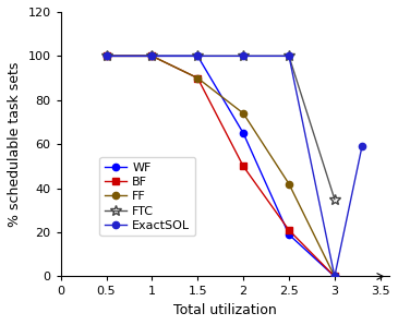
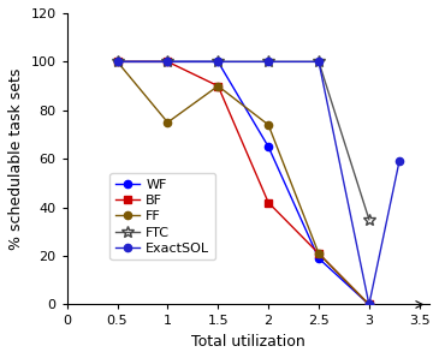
FF/1: 100 -> 75
BF/2: 50 -> 42
FF/2.5: 42 -> 21
